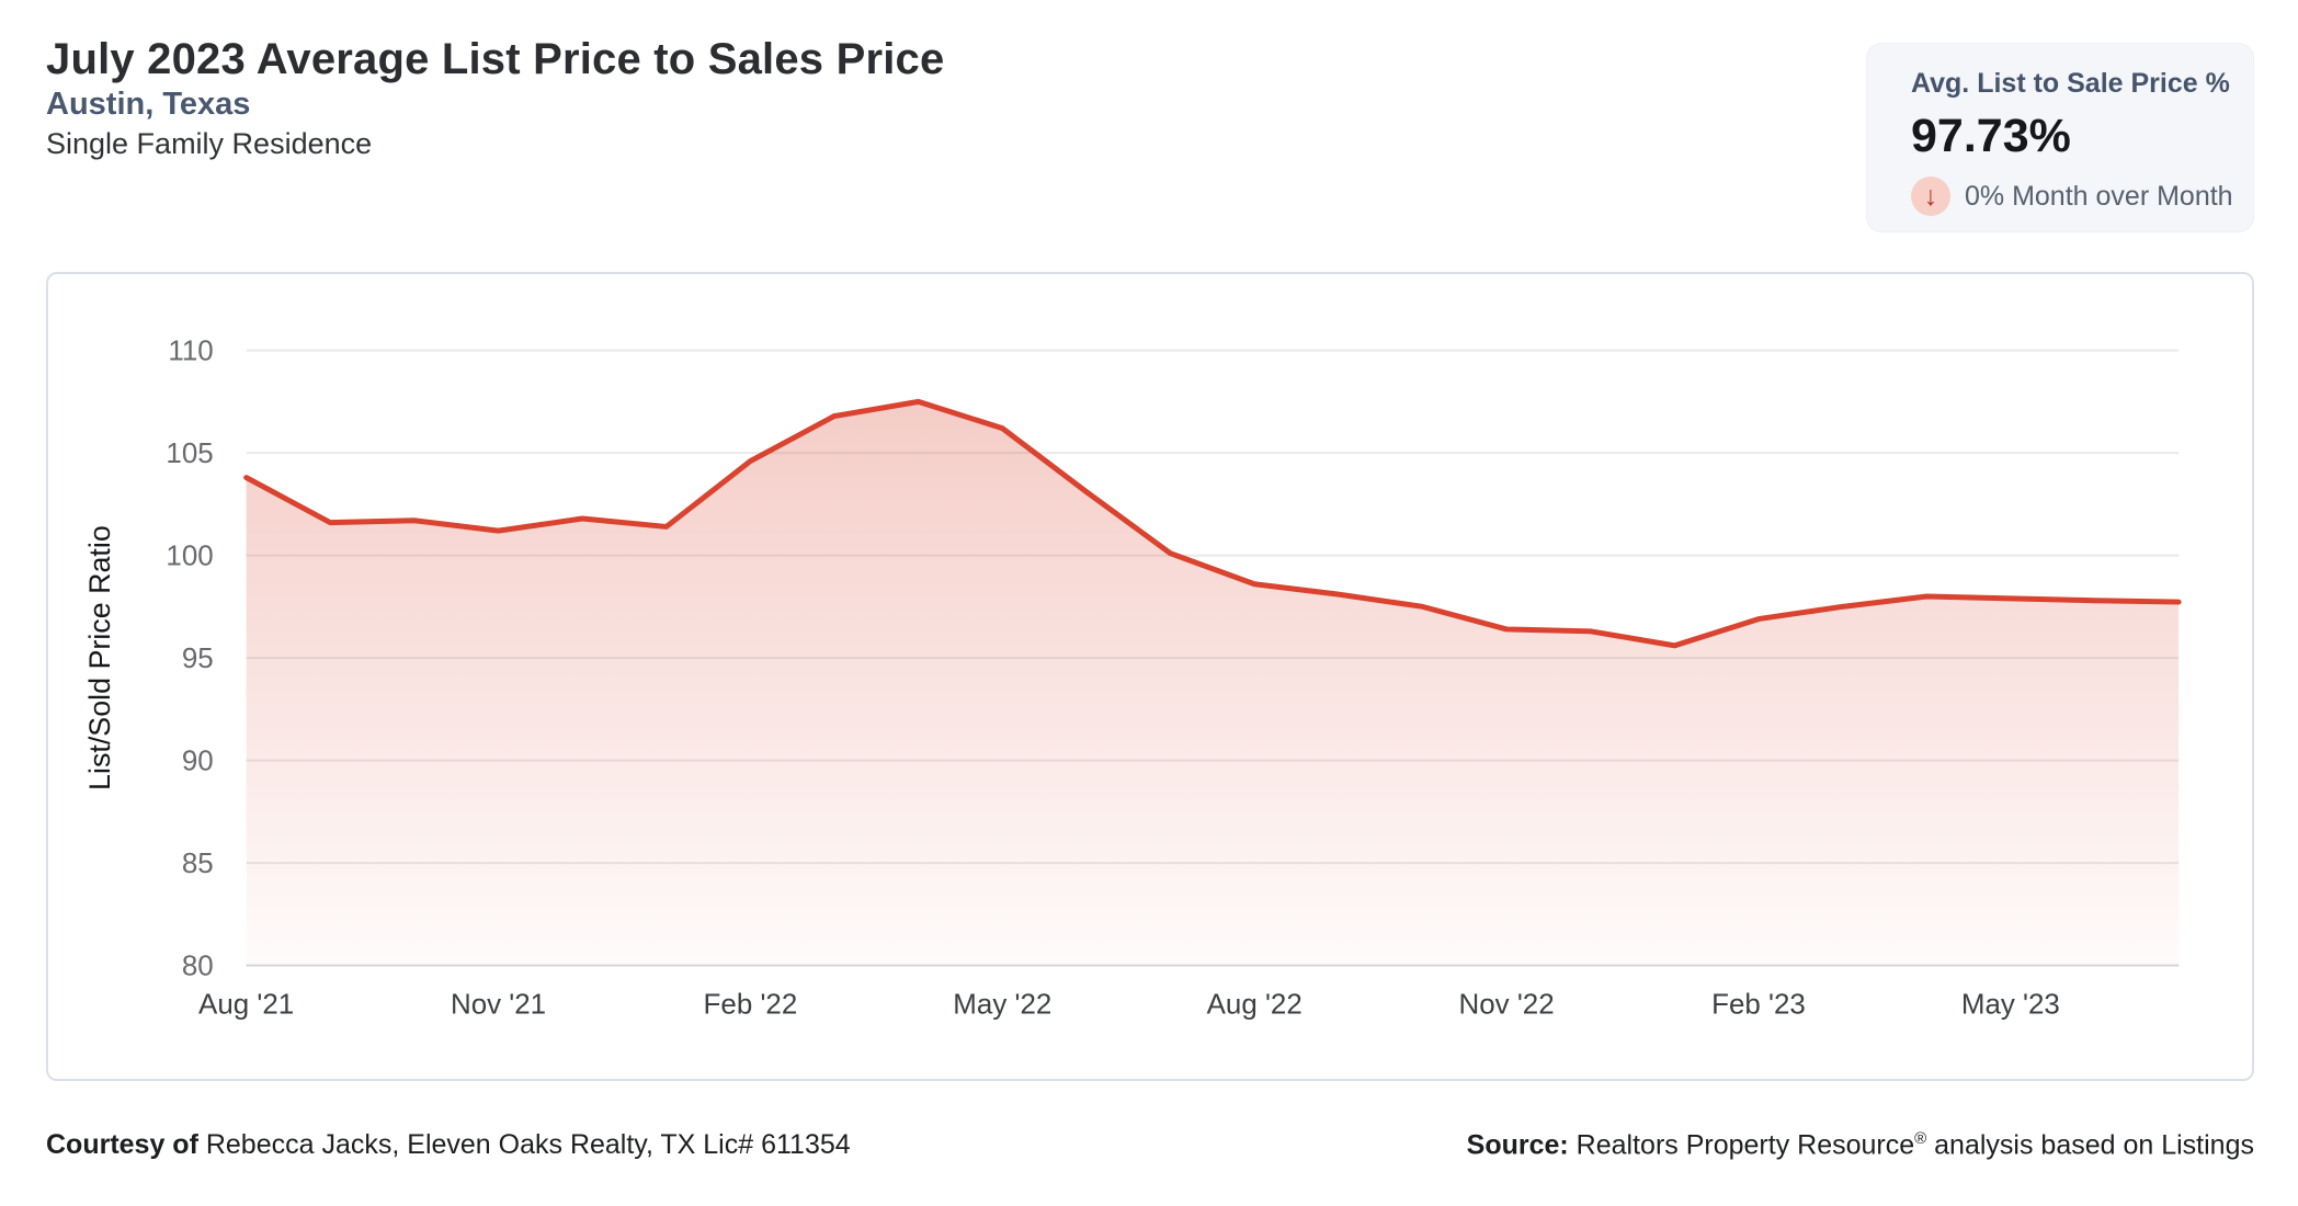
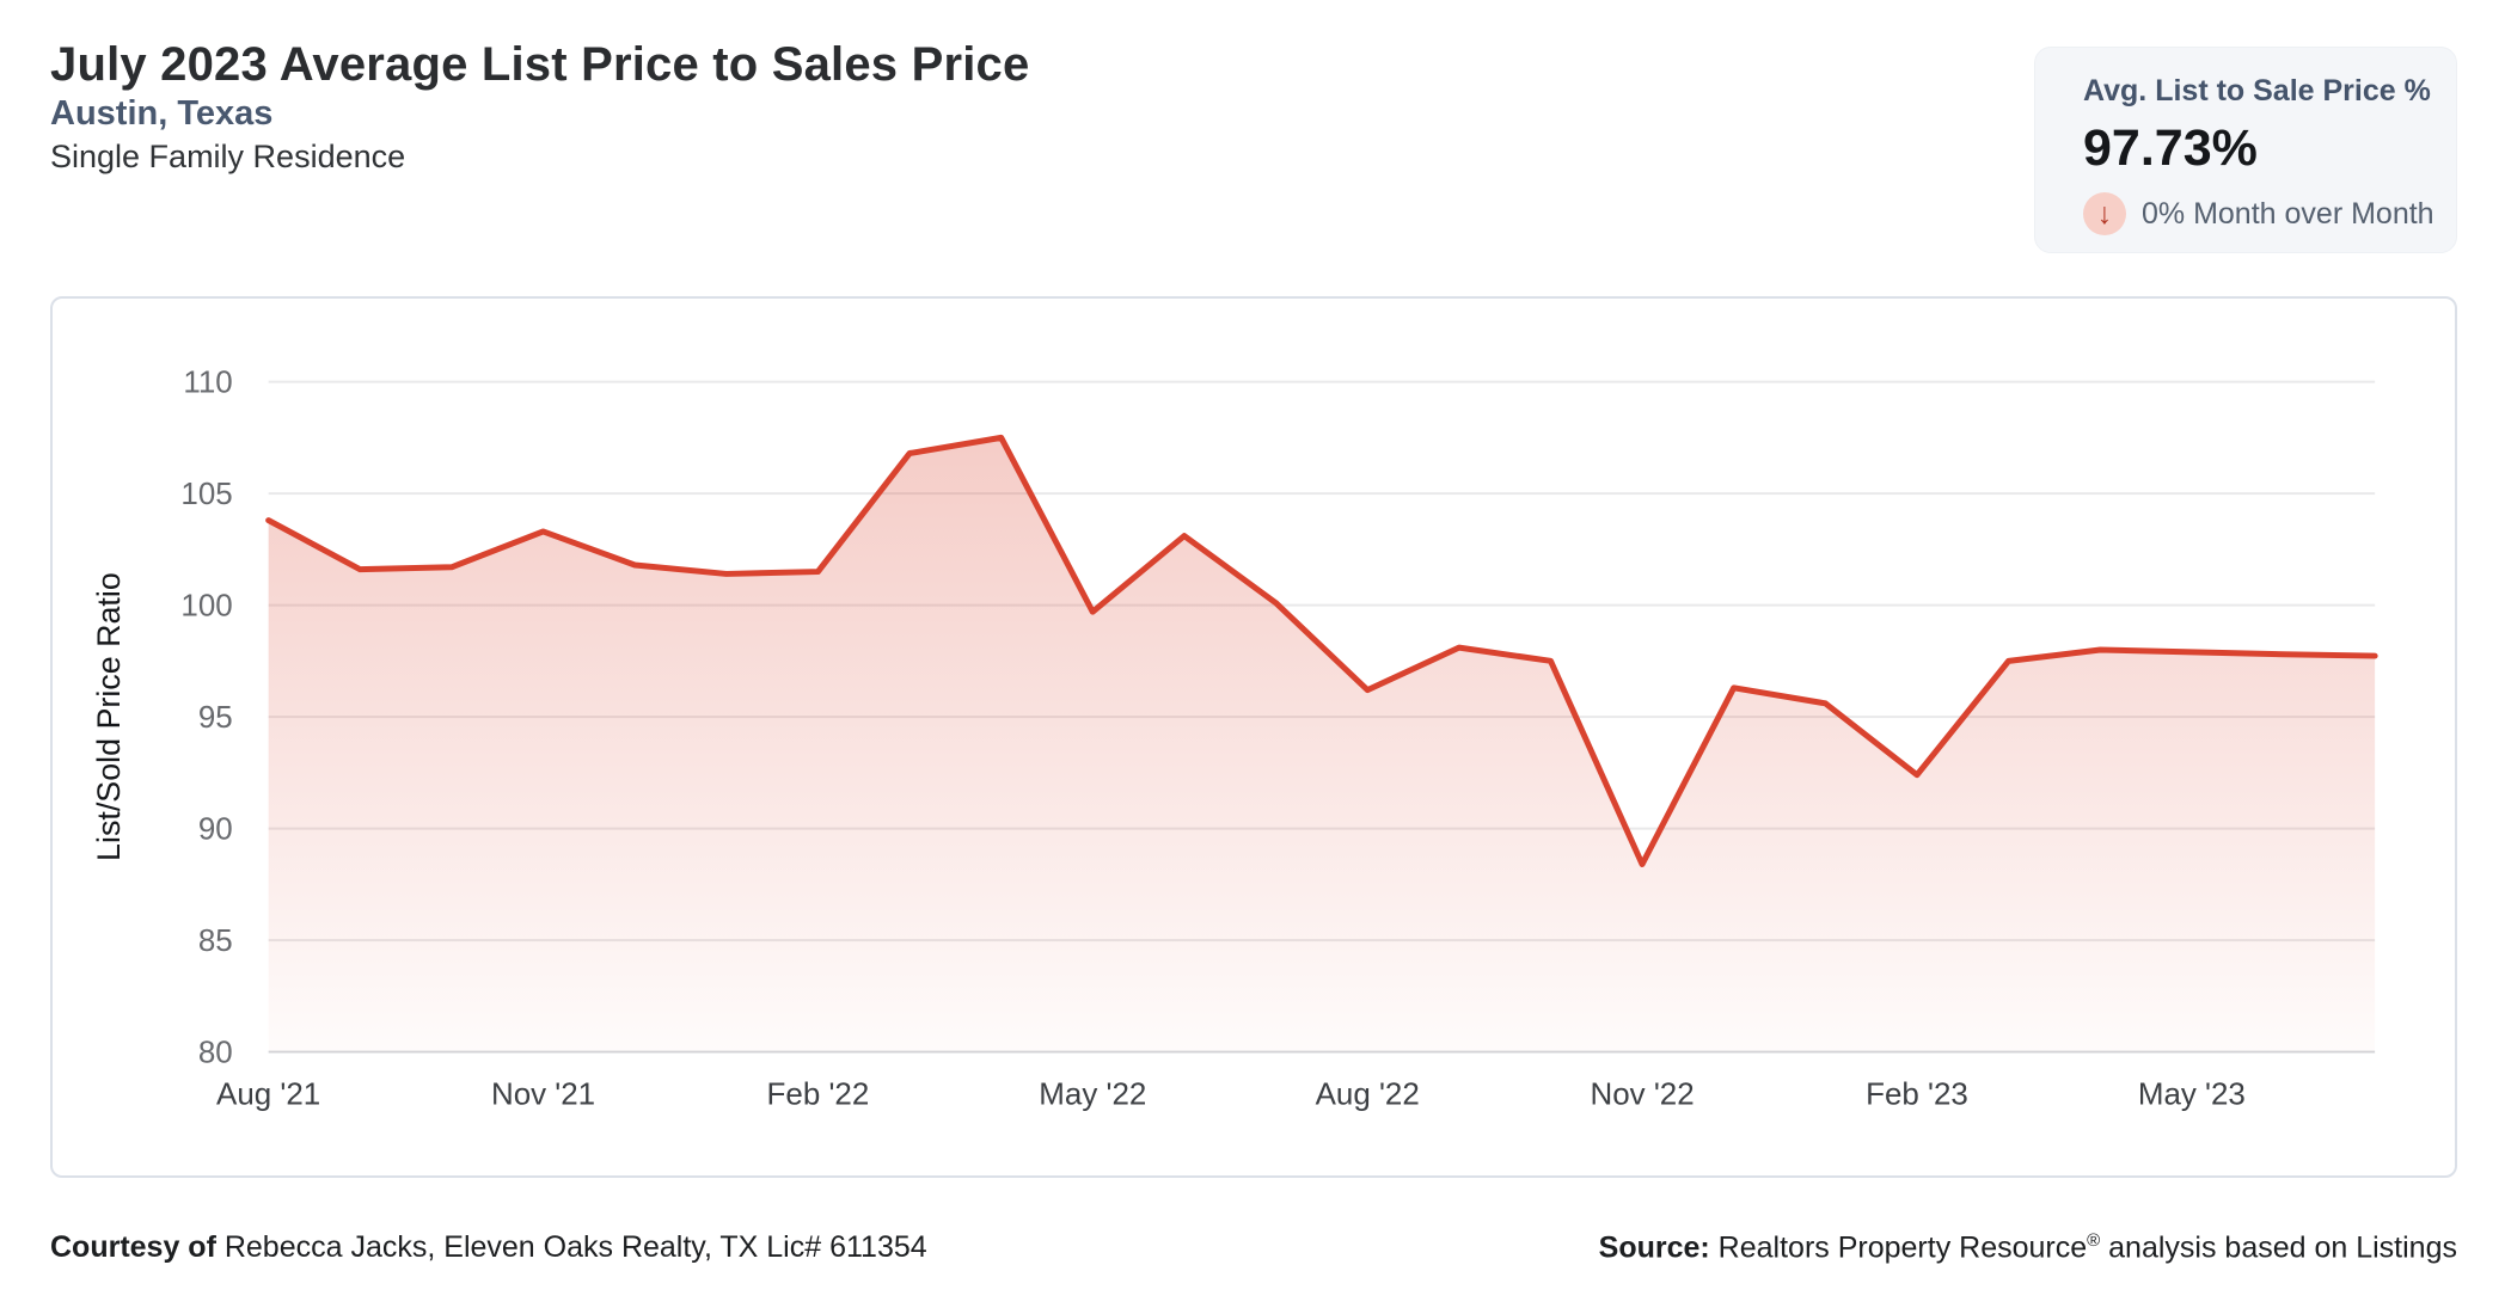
Nov '21: 101.2 -> 103.3
Feb '22: 104.6 -> 101.5
May '22: 106.2 -> 99.7
Aug '22: 98.6 -> 96.2
Nov '22: 96.4 -> 88.4
Feb '23: 96.9 -> 92.4
